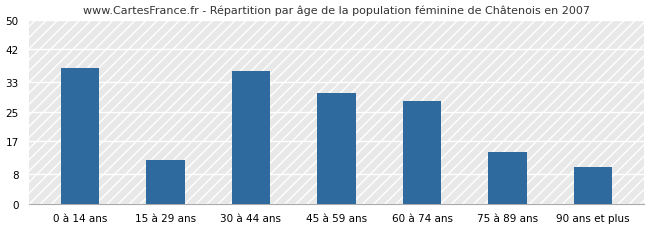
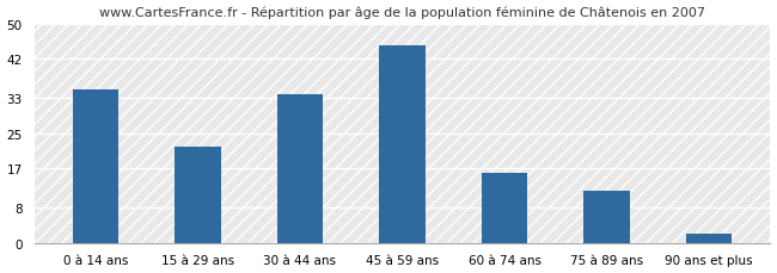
0 à 14 ans: 37 -> 35
15 à 29 ans: 12 -> 22
30 à 44 ans: 36 -> 34
45 à 59 ans: 30 -> 45
60 à 74 ans: 28 -> 16
75 à 89 ans: 14 -> 12
90 ans et plus: 10 -> 2
